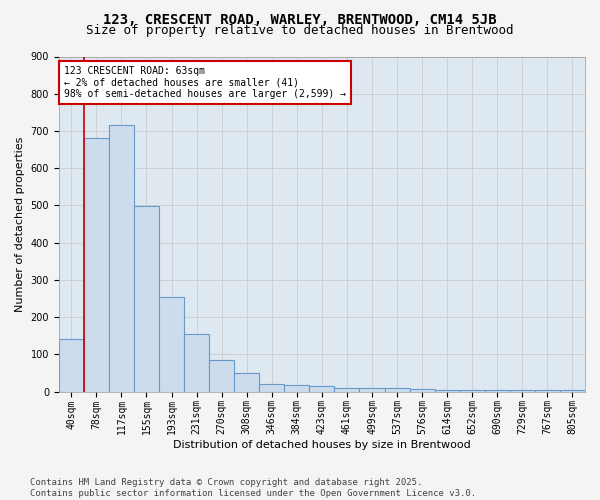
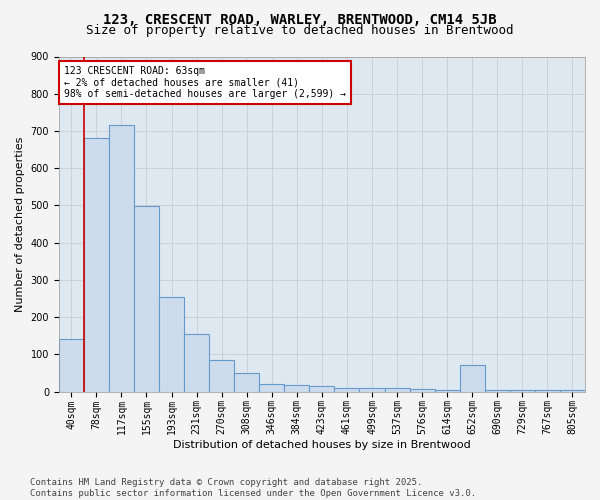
652sqm: 5 -> 70
